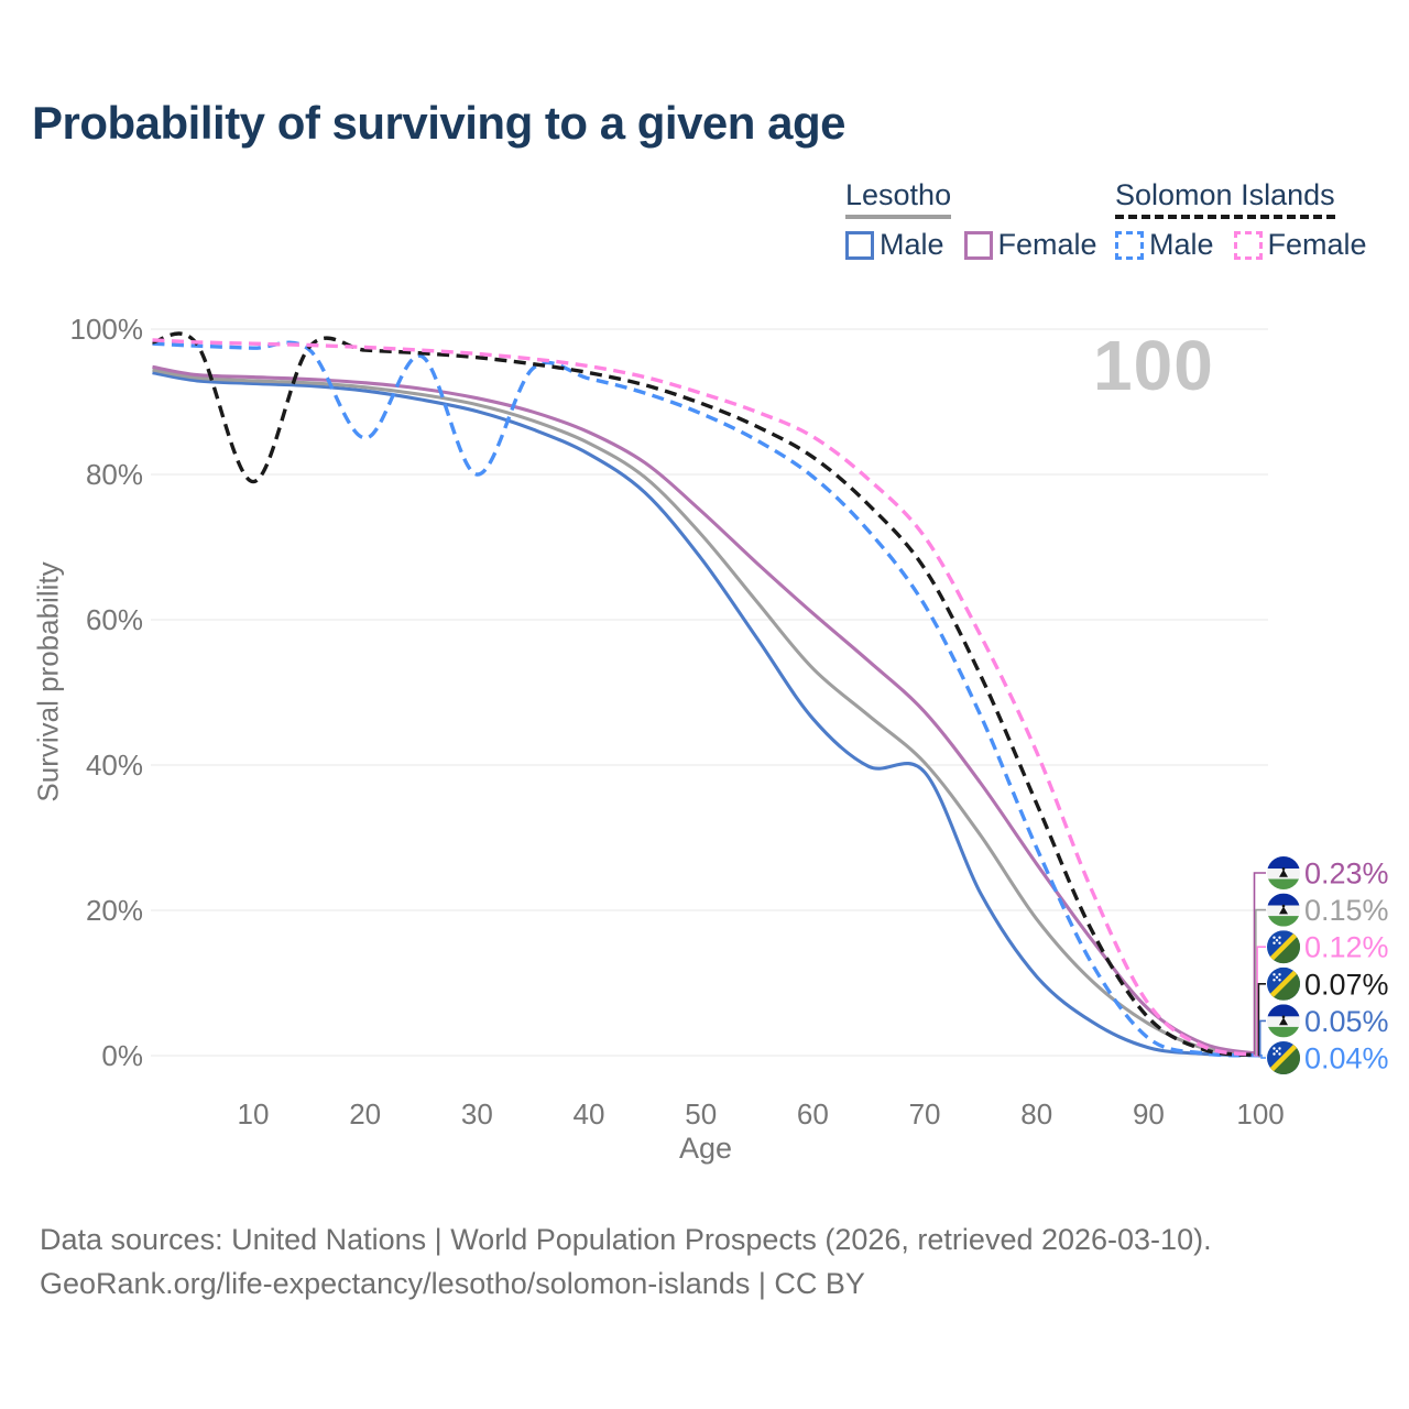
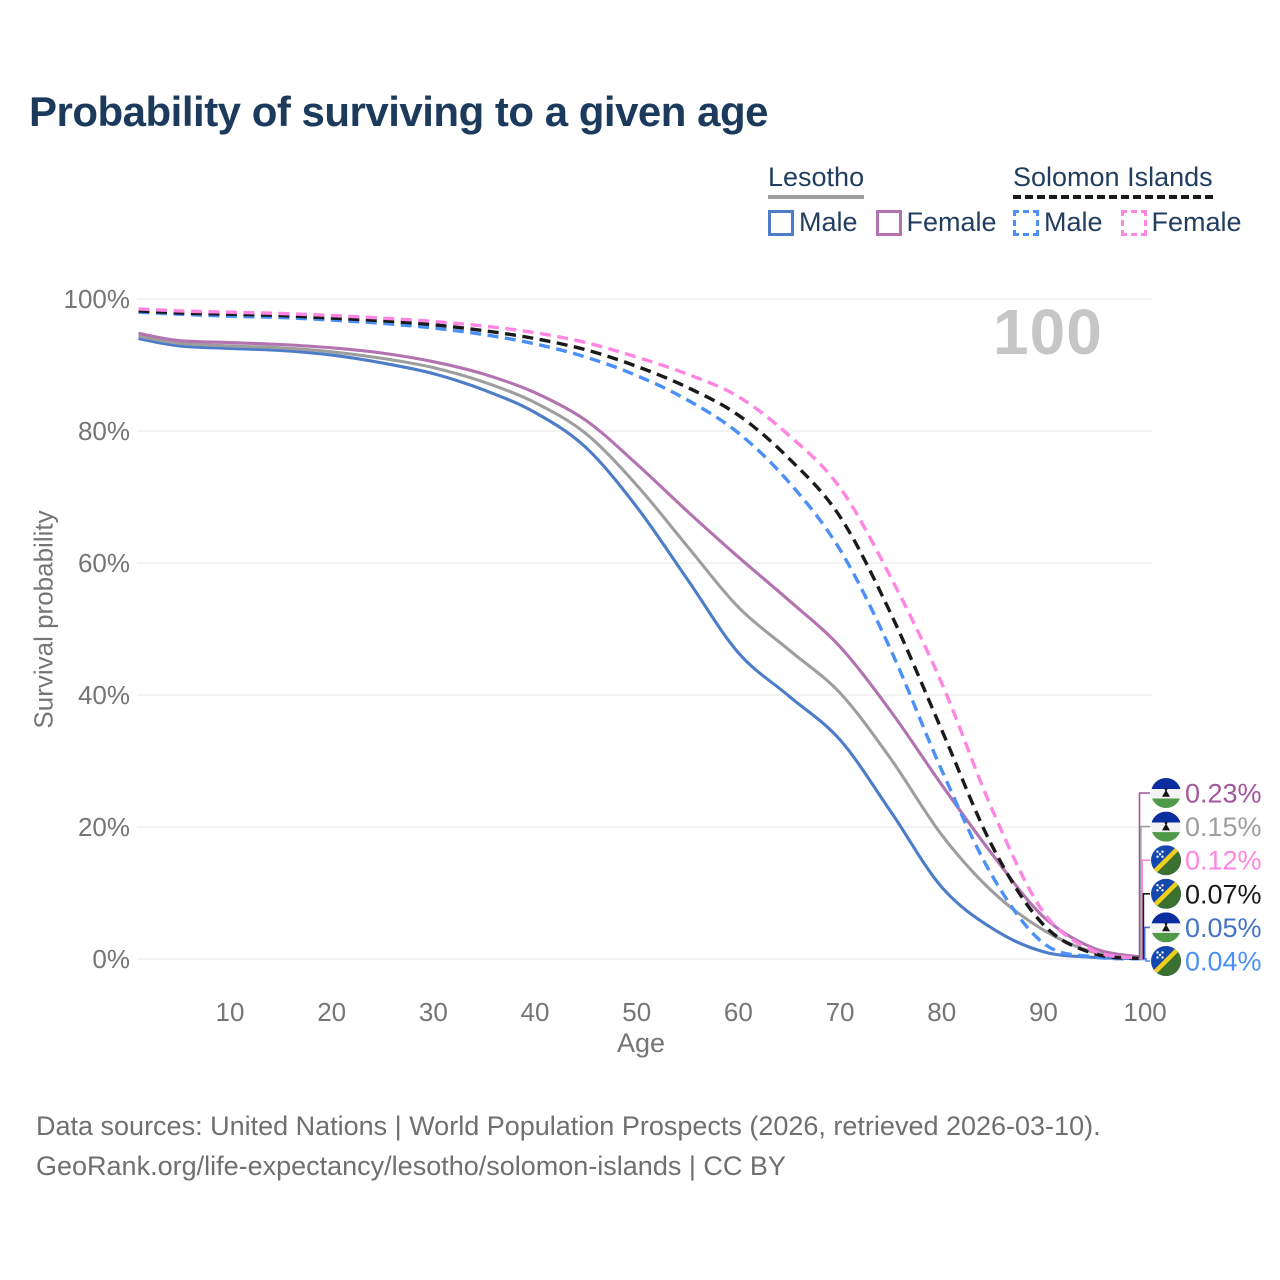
Solomon Islands/10: 79% -> 98%
Solomon Islands Male/20: 85% -> 97%
Solomon Islands Male/30: 80% -> 96%
Lesotho Male/70: 39% -> 33%
